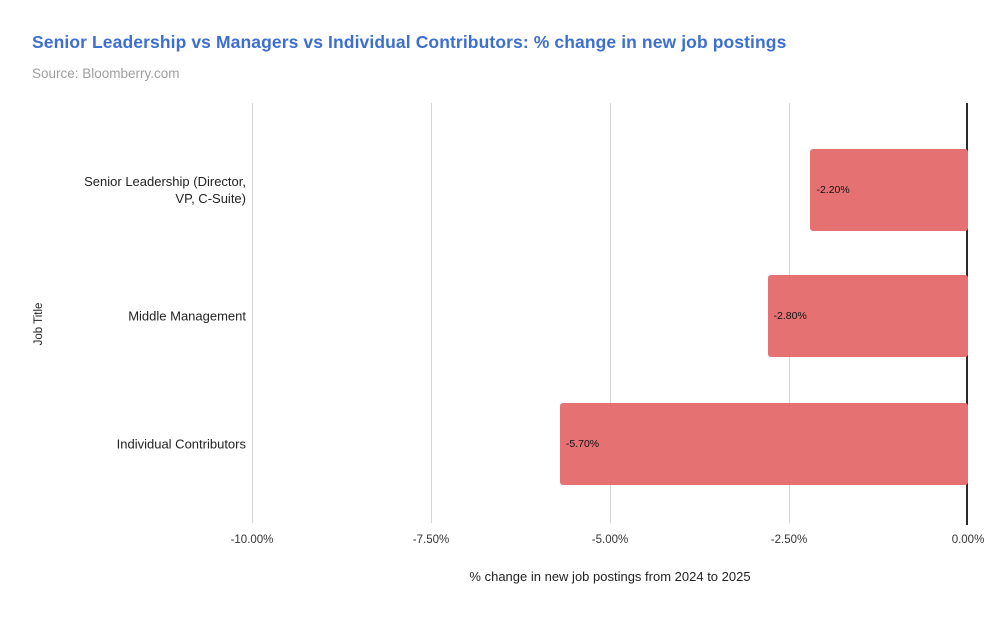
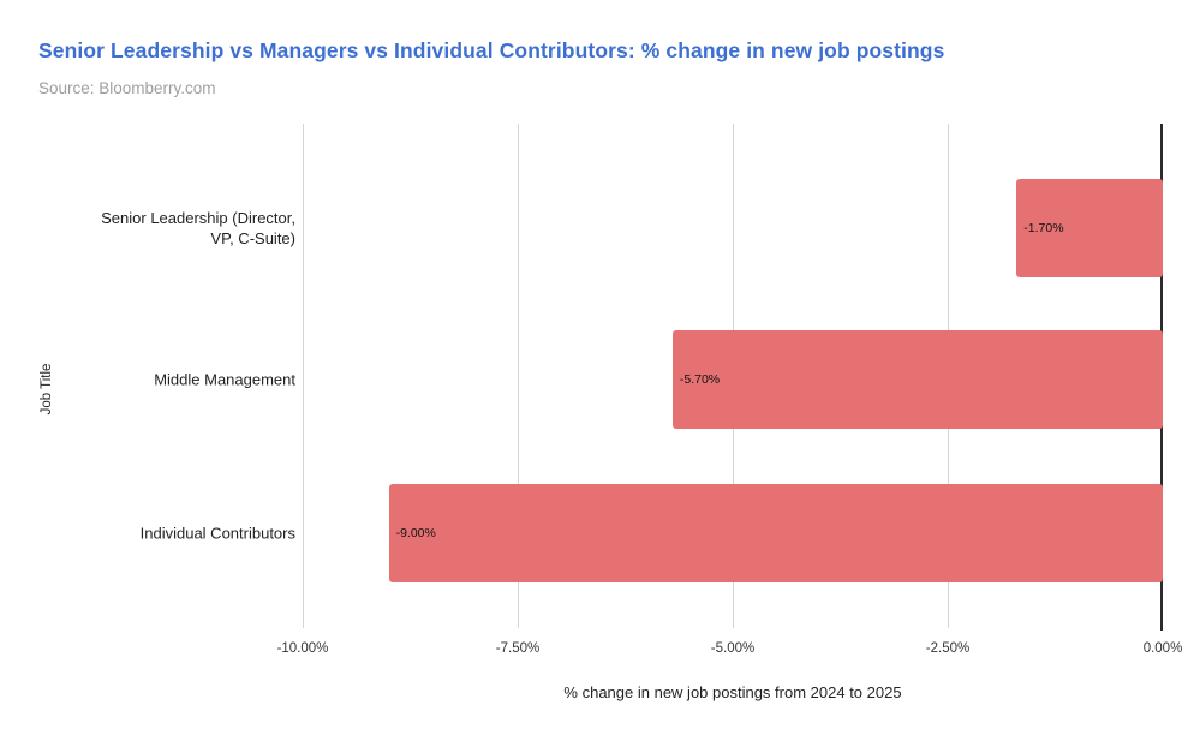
Senior Leadership (Director, VP, C-Suite): -2.20% -> -1.70%
Middle Management: -2.80% -> -5.70%
Individual Contributors: -5.70% -> -9.00%
